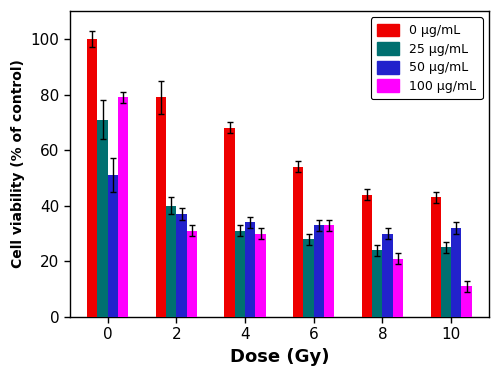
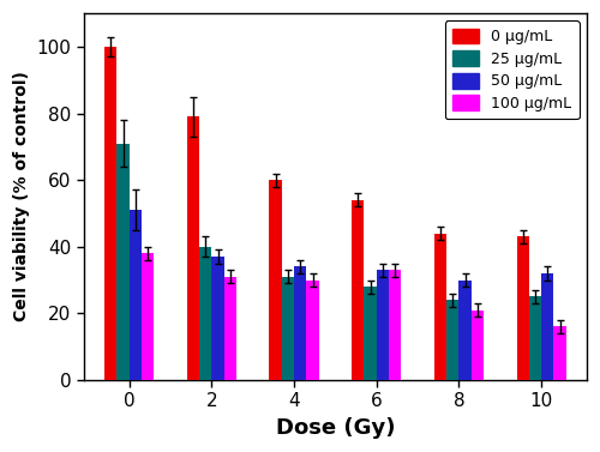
100 μg/mL/0: 79 -> 38
0 μg/mL/4: 68 -> 60
100 μg/mL/10: 11 -> 16
